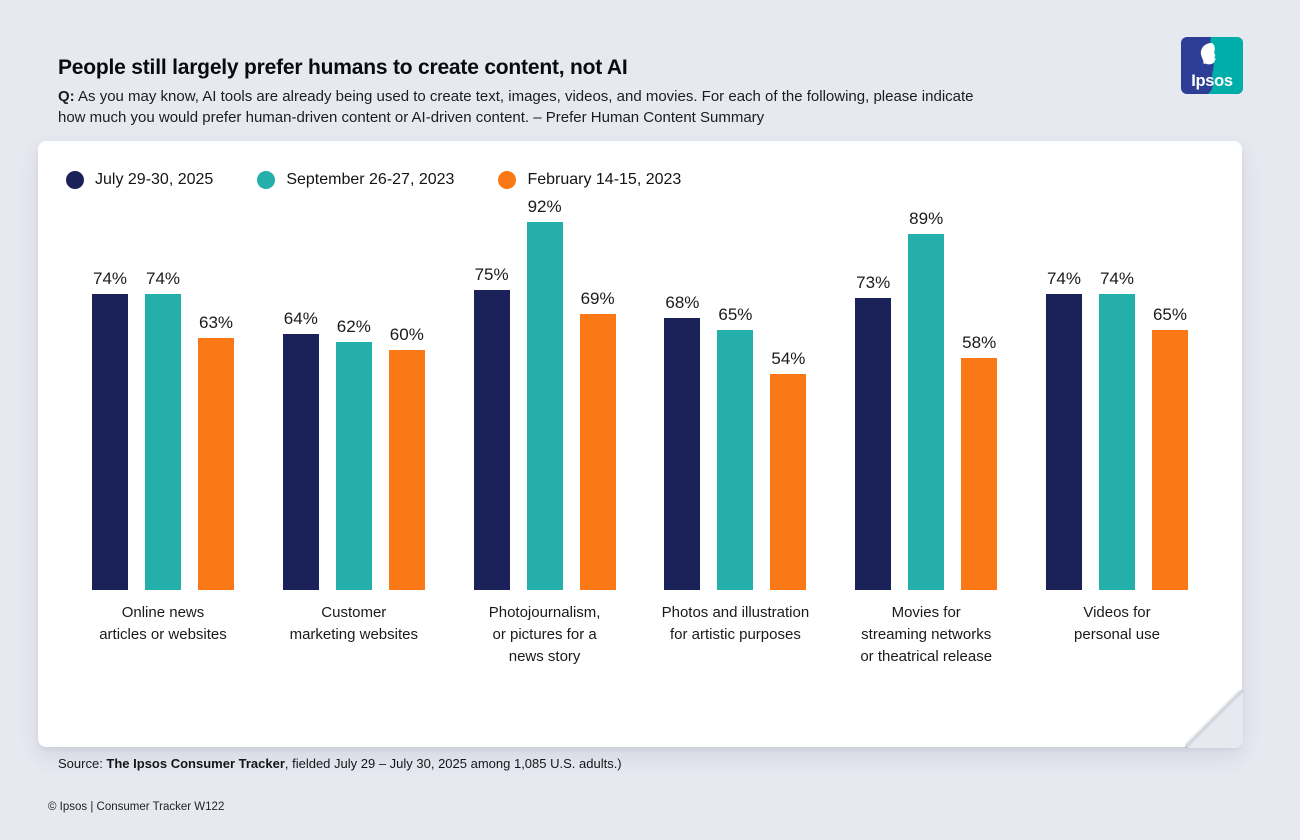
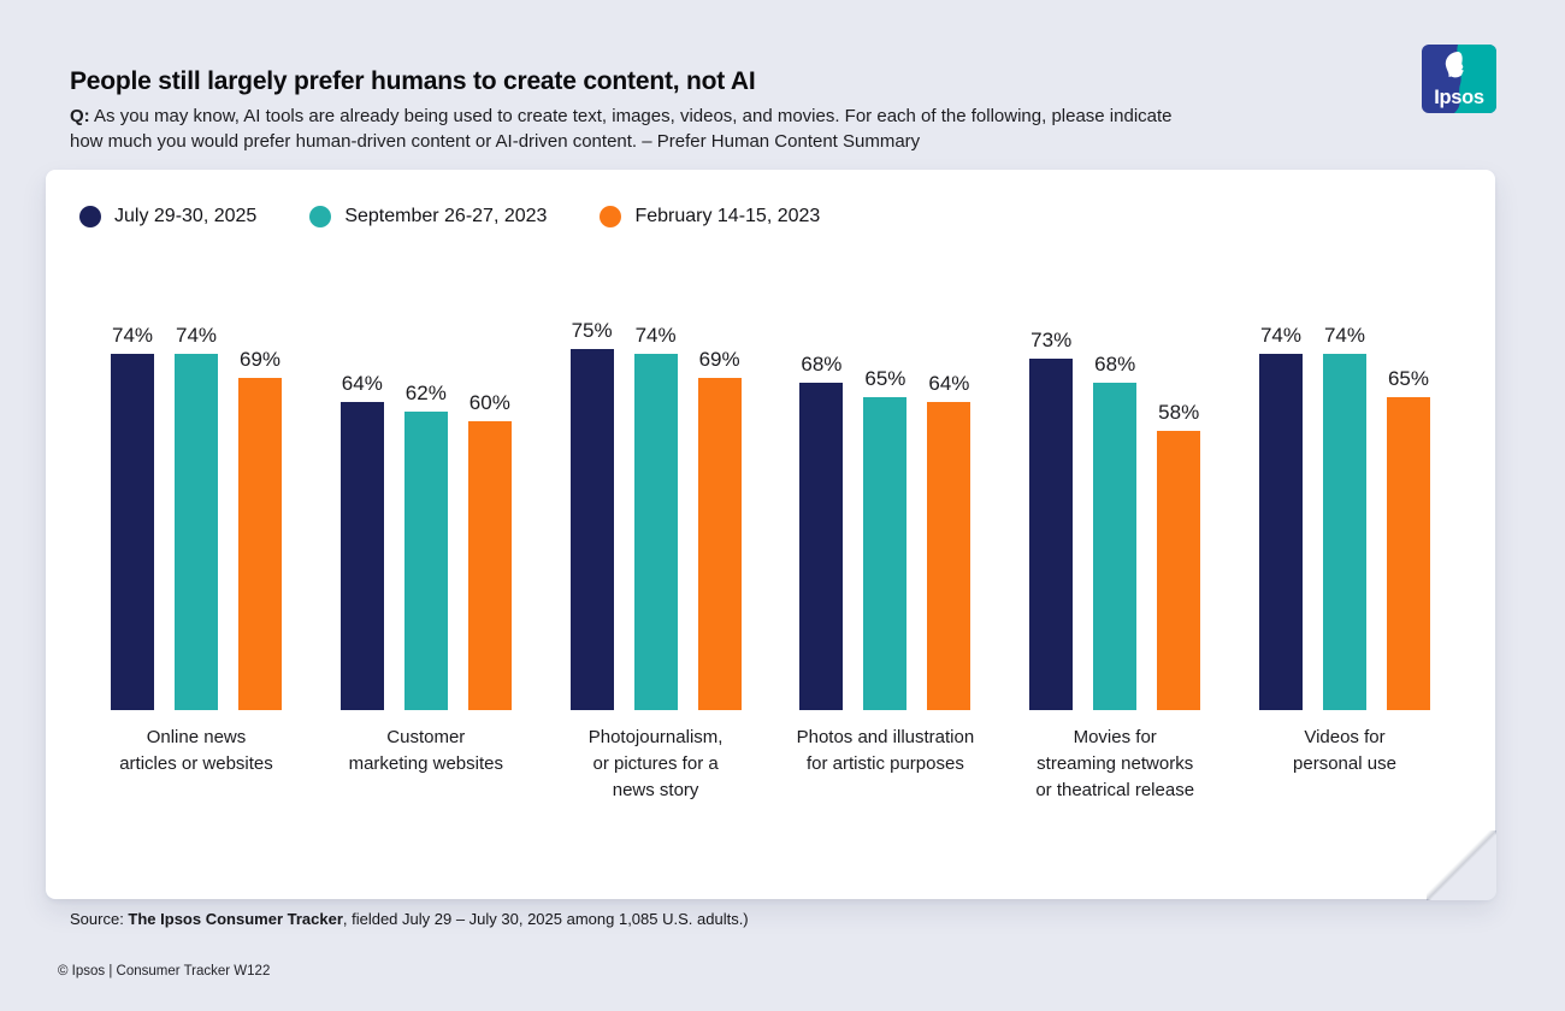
February 14-15, 2023/Online news articles or websites: 63% -> 69%
September 26-27, 2023/Photojournalism, or pictures for a news story: 92% -> 74%
February 14-15, 2023/Photos and illustration for artistic purposes: 54% -> 64%
September 26-27, 2023/Movies for streaming networks or theatrical release: 89% -> 68%
